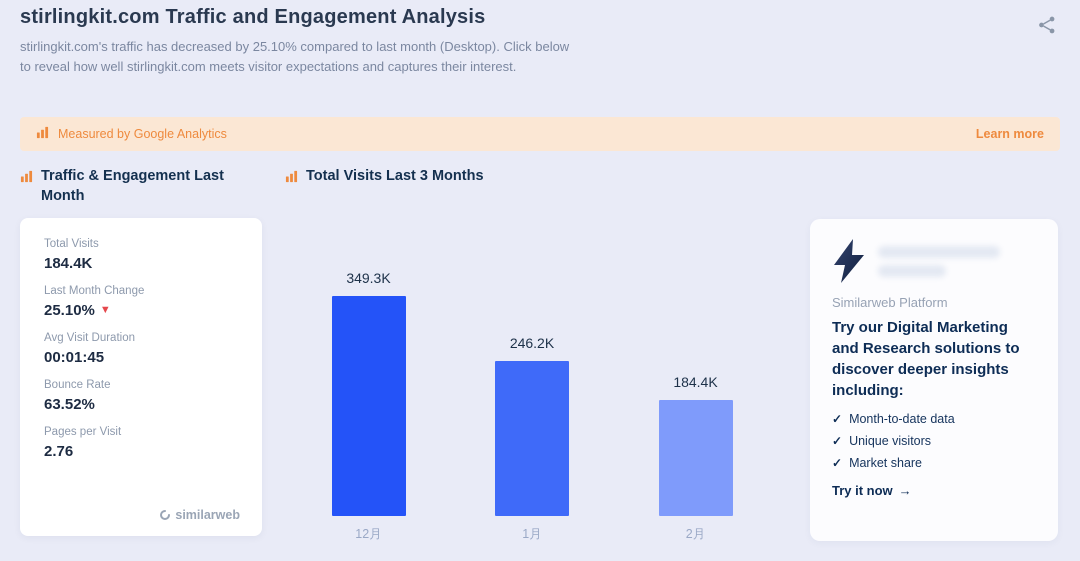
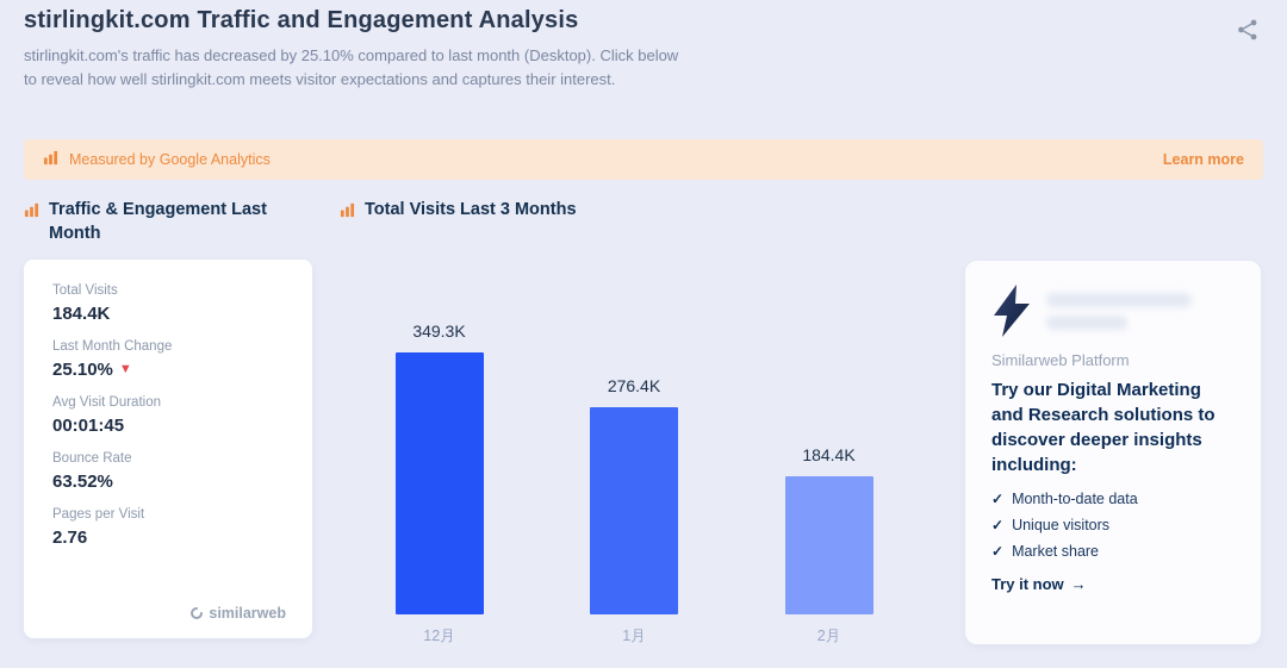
1月: 246.2K -> 276.4K
